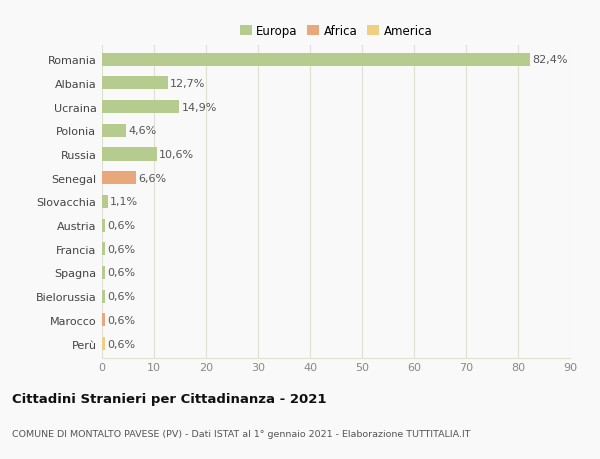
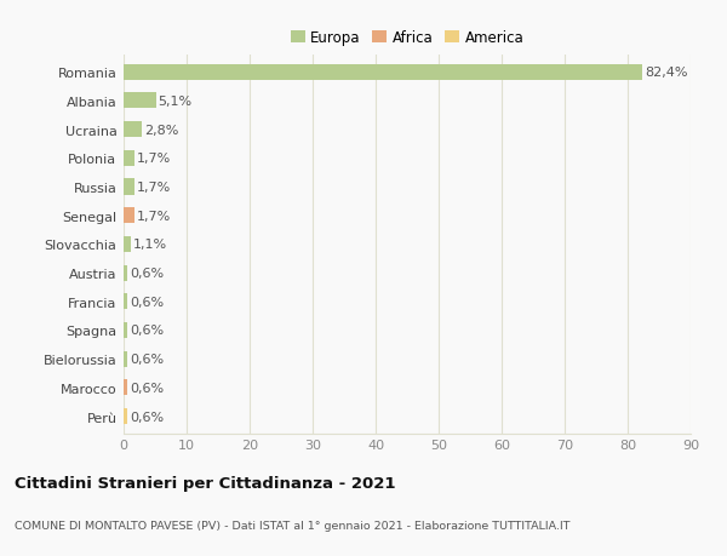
Albania: 12,7% -> 5,1%
Ucraina: 14,9% -> 2,8%
Polonia: 4,6% -> 1,7%
Russia: 10,6% -> 1,7%
Senegal: 6,6% -> 1,7%
